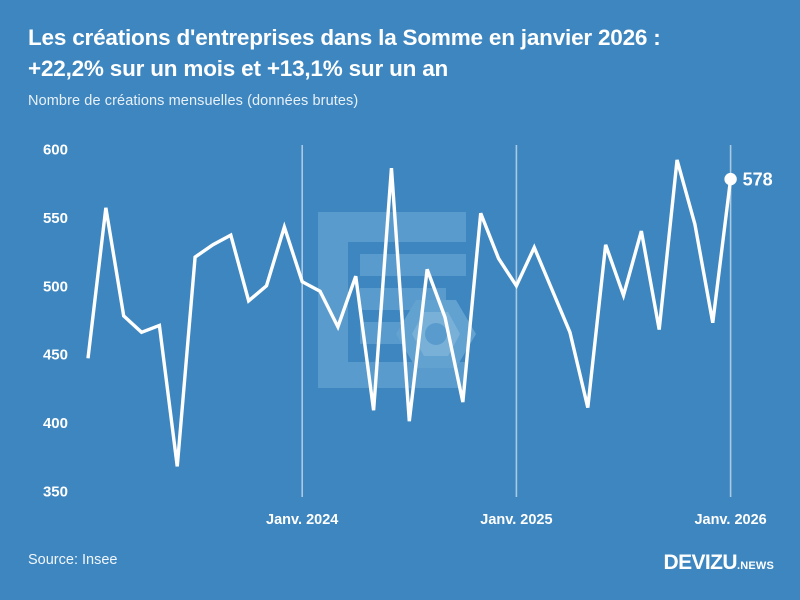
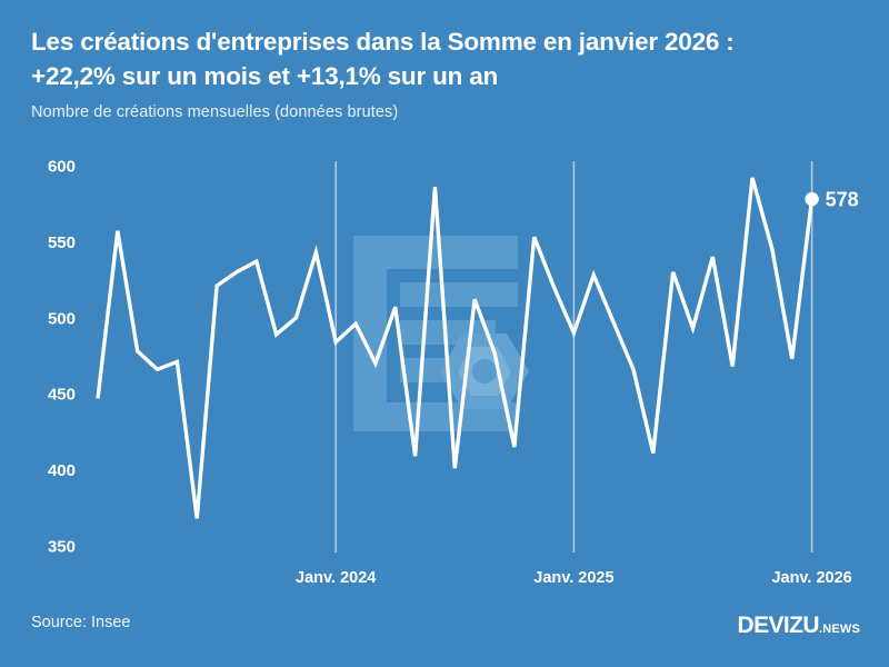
Janv. 2024: 503 -> 484
Janv. 2025: 500 -> 490
